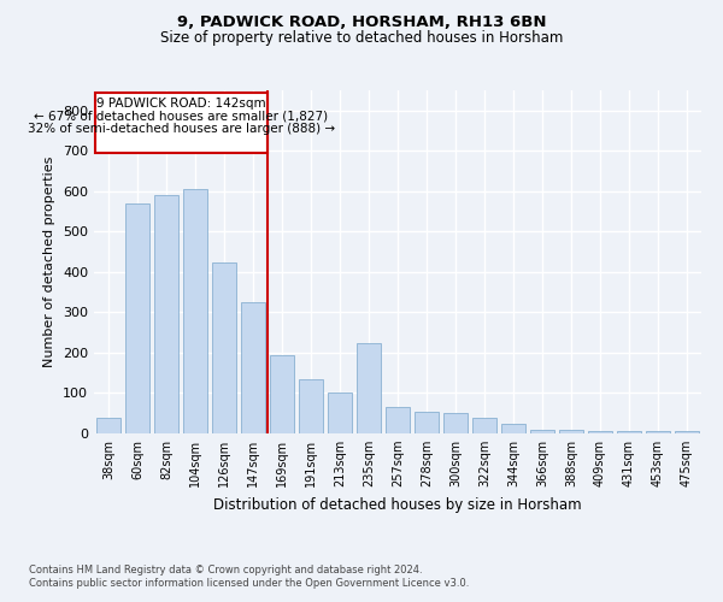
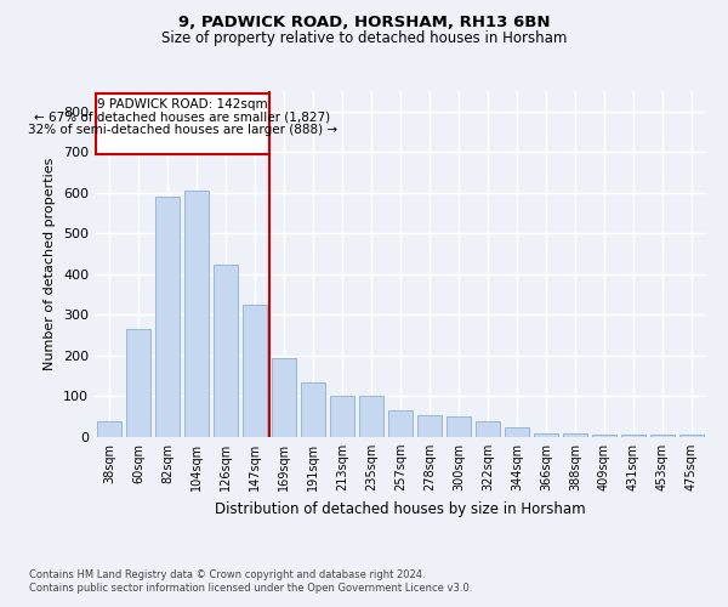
60sqm: 570 -> 265
235sqm: 225 -> 100
